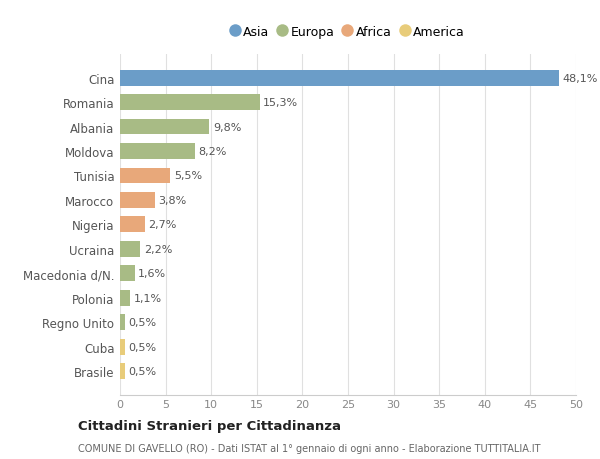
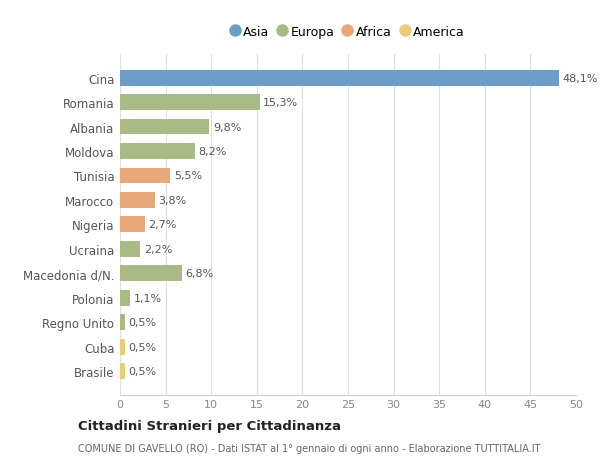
Macedonia d/N.: 1,6% -> 6,8%
